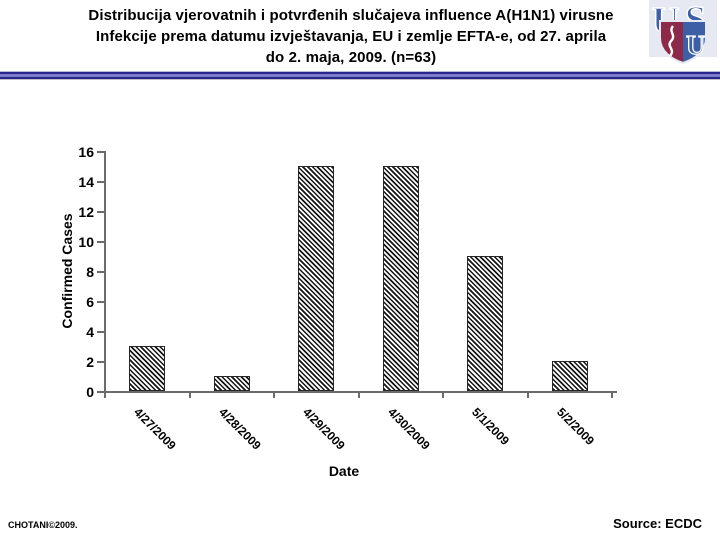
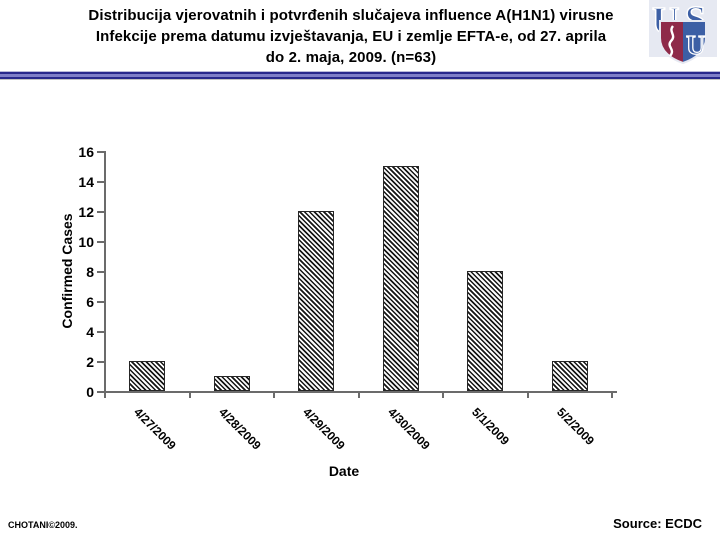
4/27/2009: 3 -> 2
4/29/2009: 15 -> 12
5/1/2009: 9 -> 8
